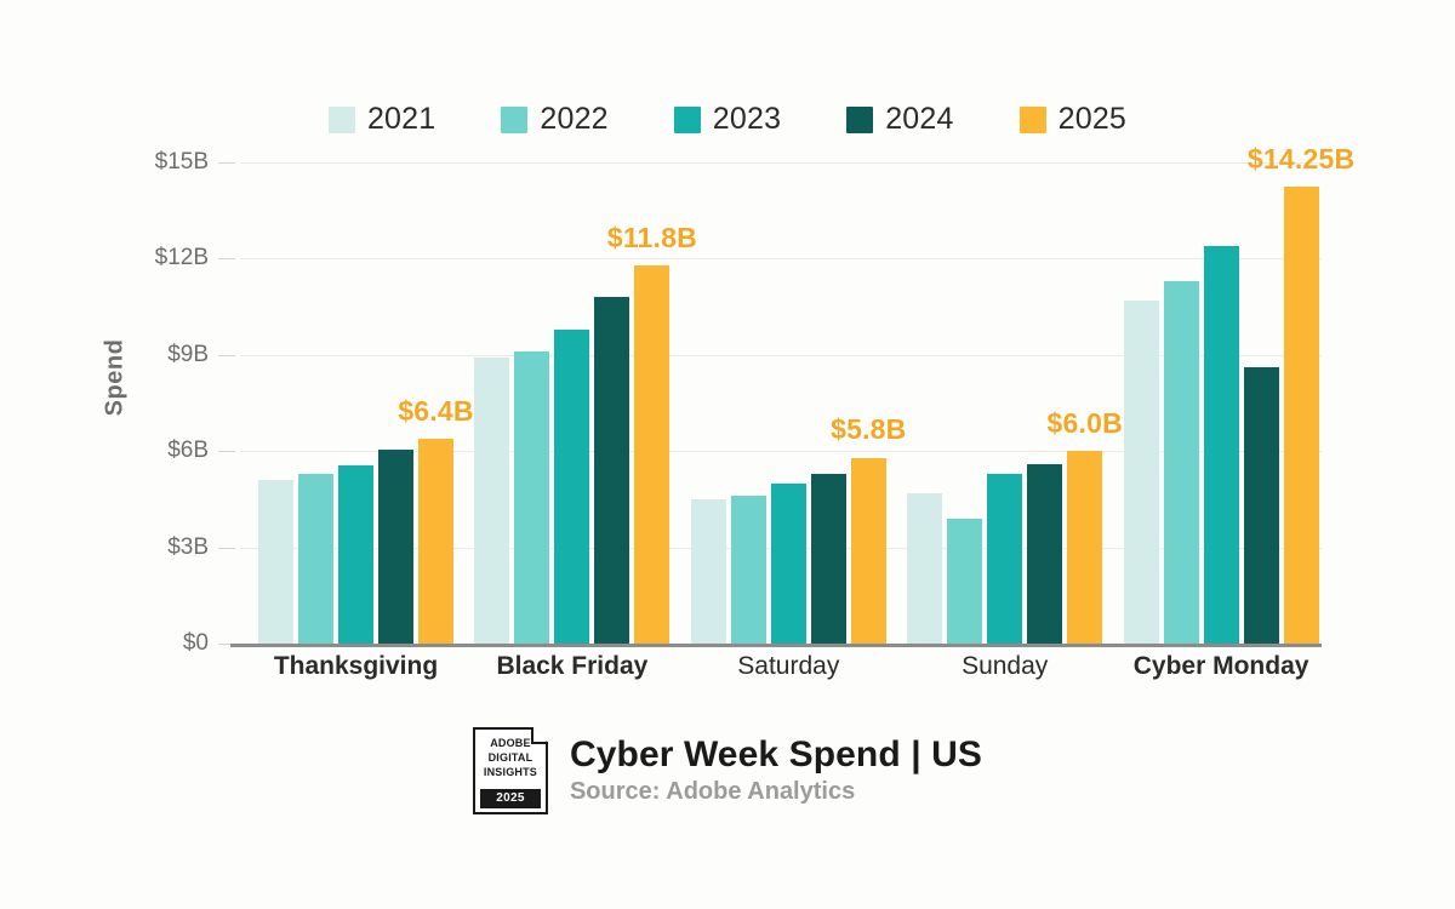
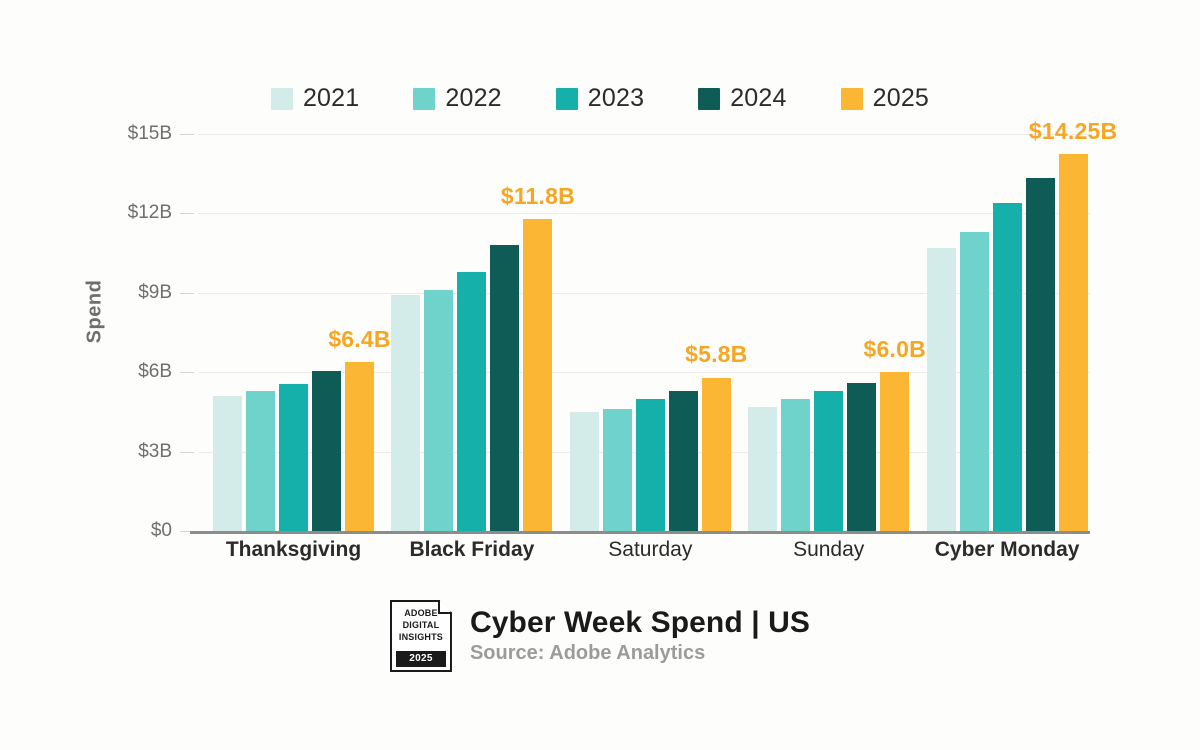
2022/Sunday: $3.9B -> $5.0B
2024/Cyber Monday: $8.6B -> $13.3B
